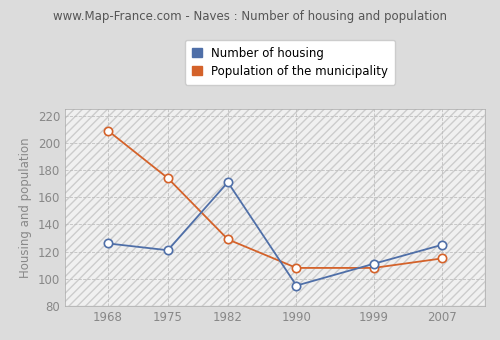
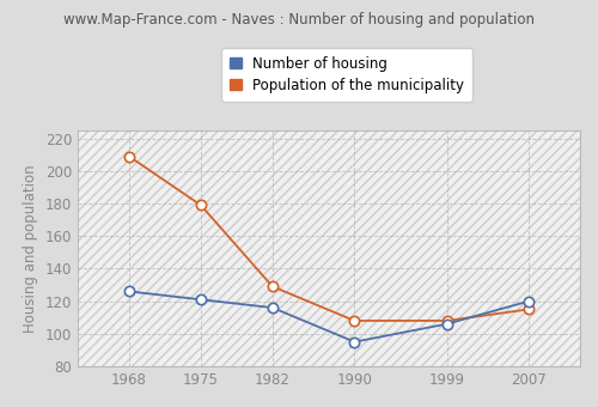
Population of the municipality/1975: 174 -> 179
Number of housing/1982: 171 -> 116
Number of housing/1999: 111 -> 106
Number of housing/2007: 125 -> 120
